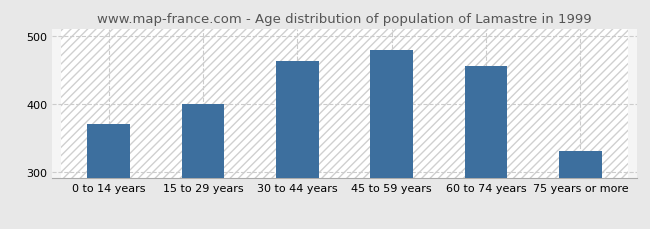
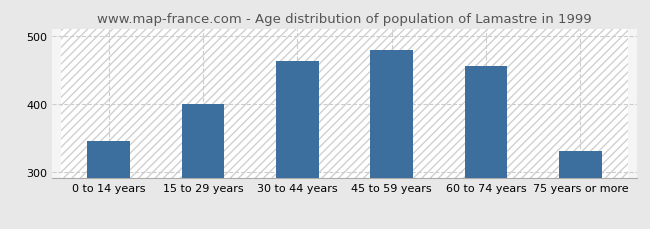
0 to 14 years: 370 -> 345
